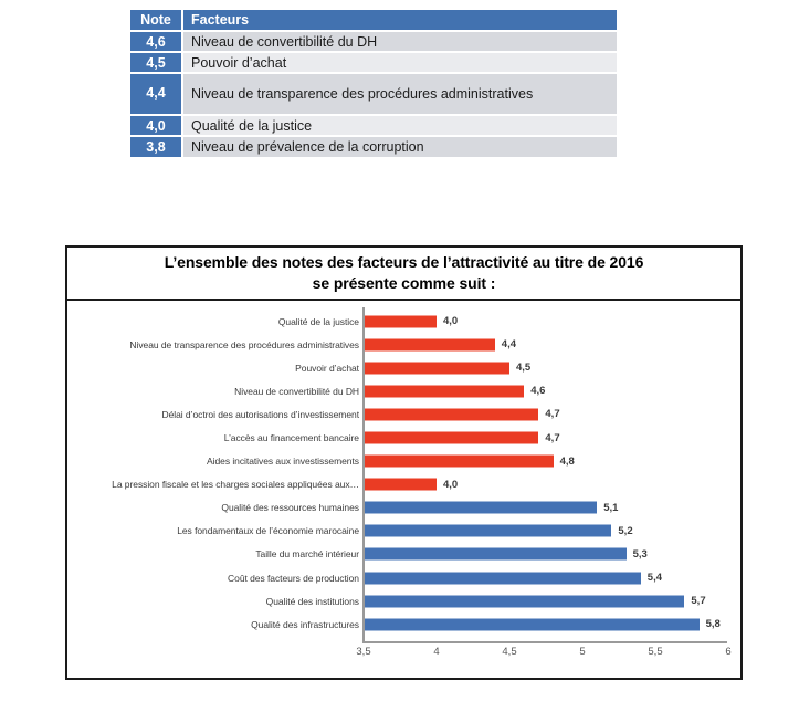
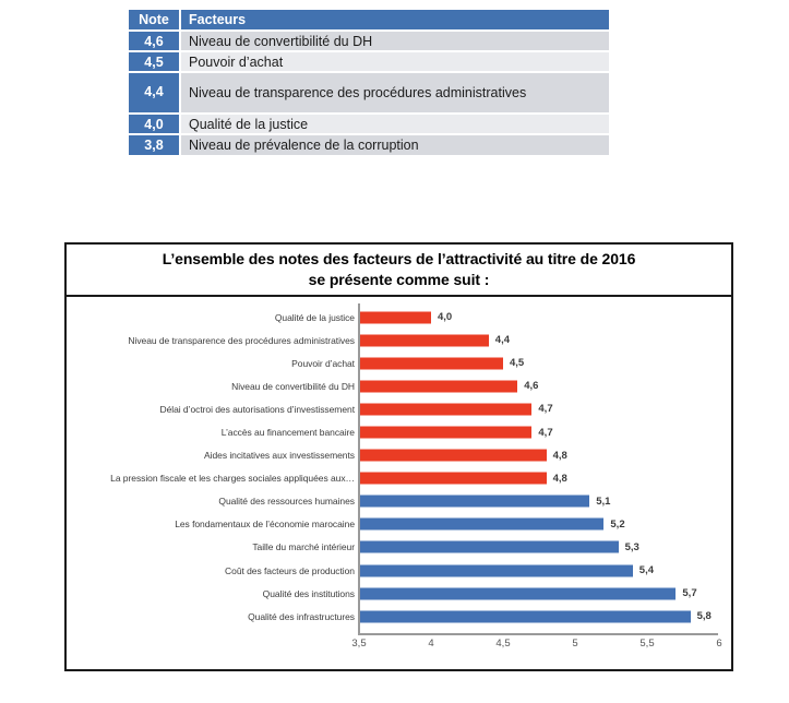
La pression fiscale et les charges sociales appliquées aux…: 4,0 -> 4,8
